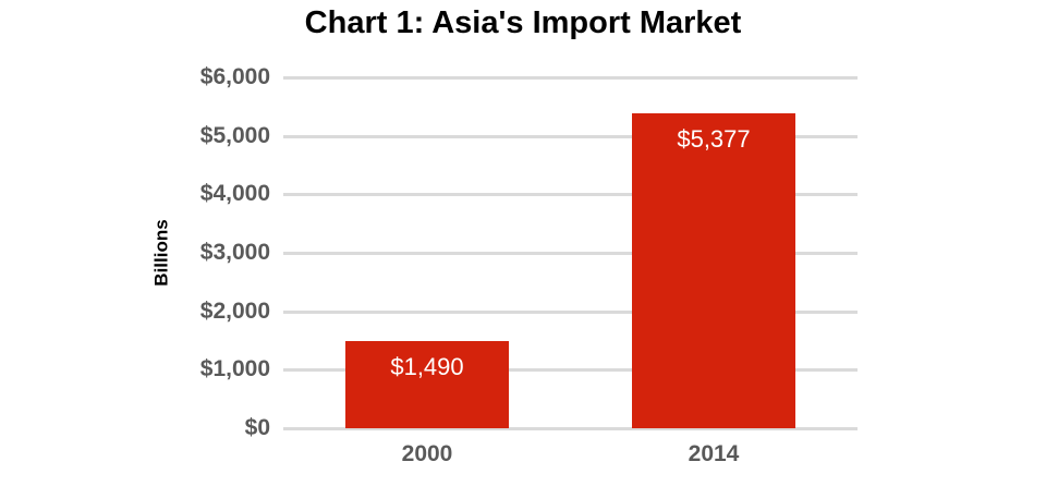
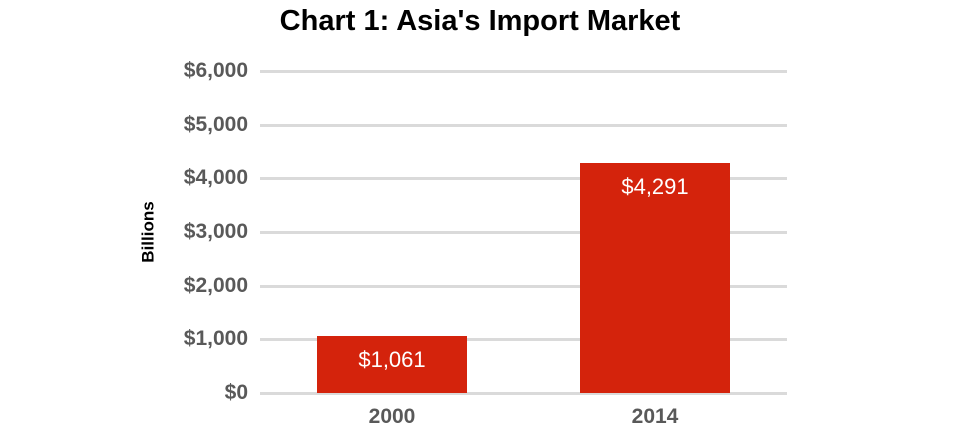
2000: $1,490 -> $1,061
2014: $5,377 -> $4,291
